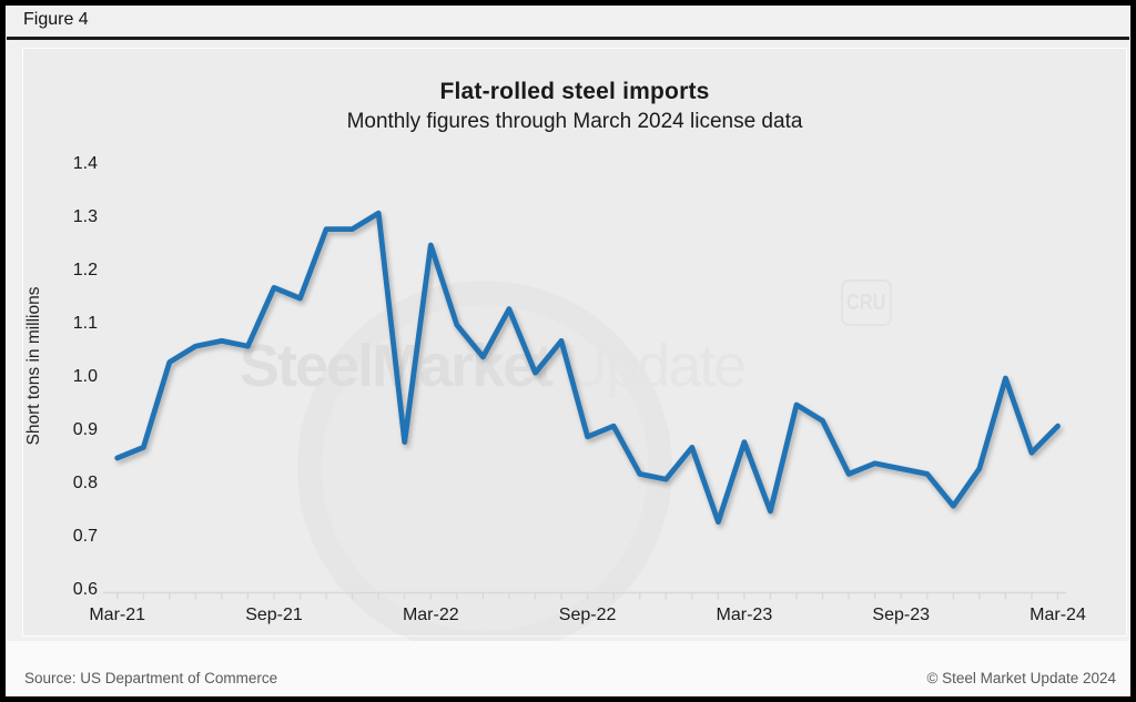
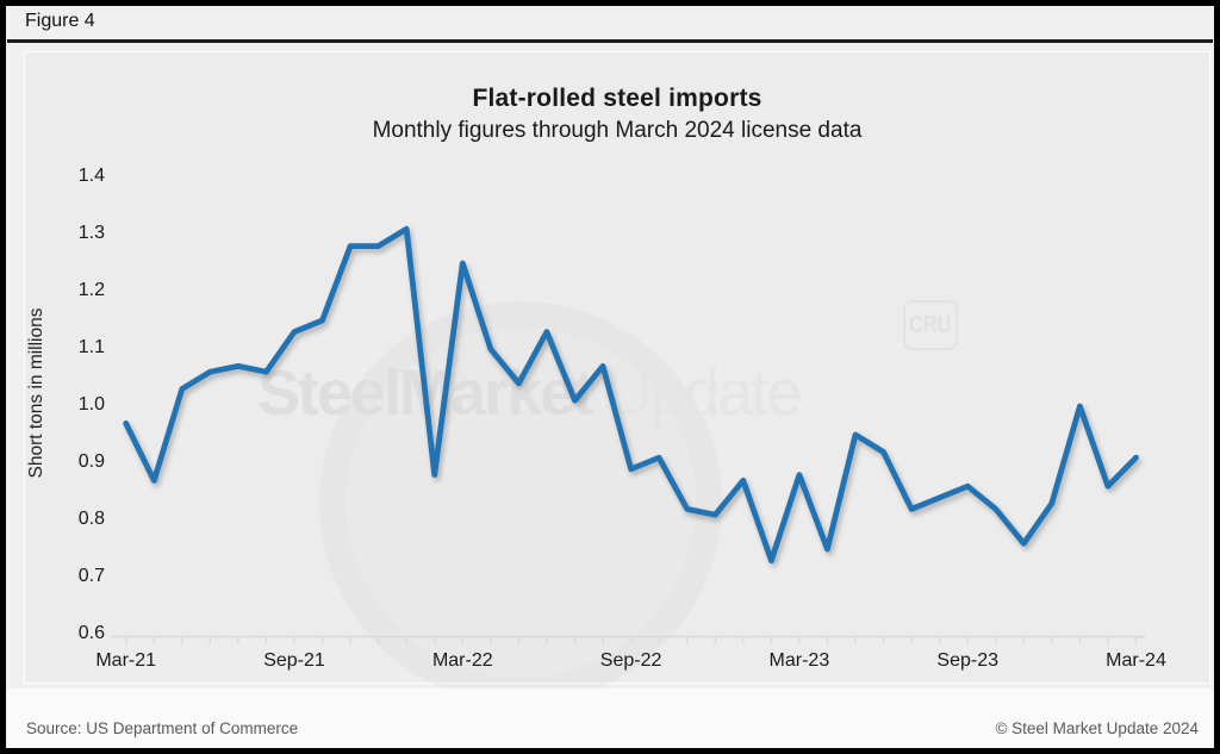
Mar-21: 0.85 -> 0.97
Sep-21: 1.17 -> 1.13
Sep-23: 0.83 -> 0.86
